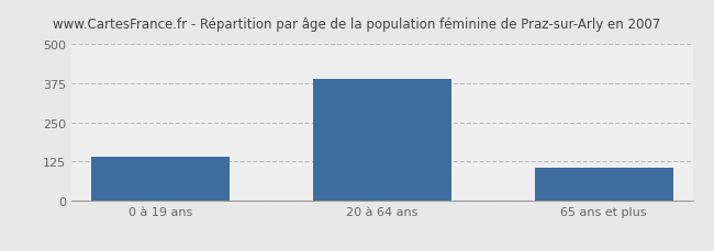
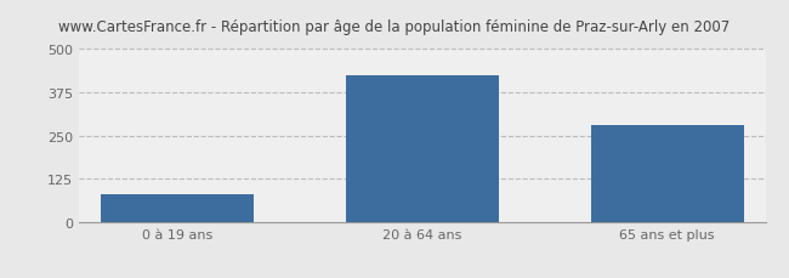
0 à 19 ans: 140 -> 80
20 à 64 ans: 390 -> 425
65 ans et plus: 105 -> 280
